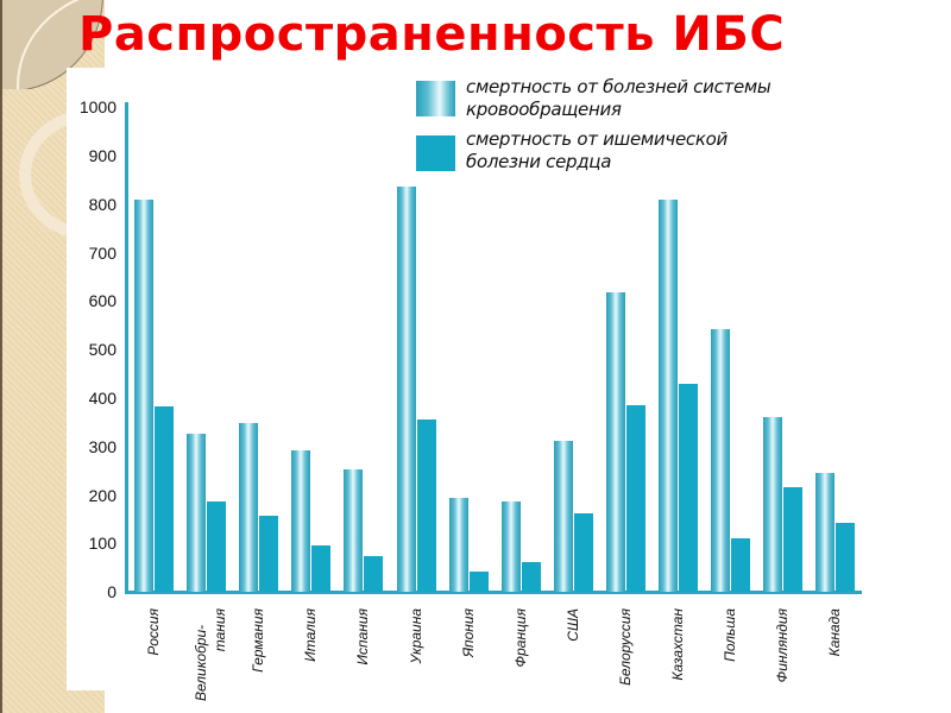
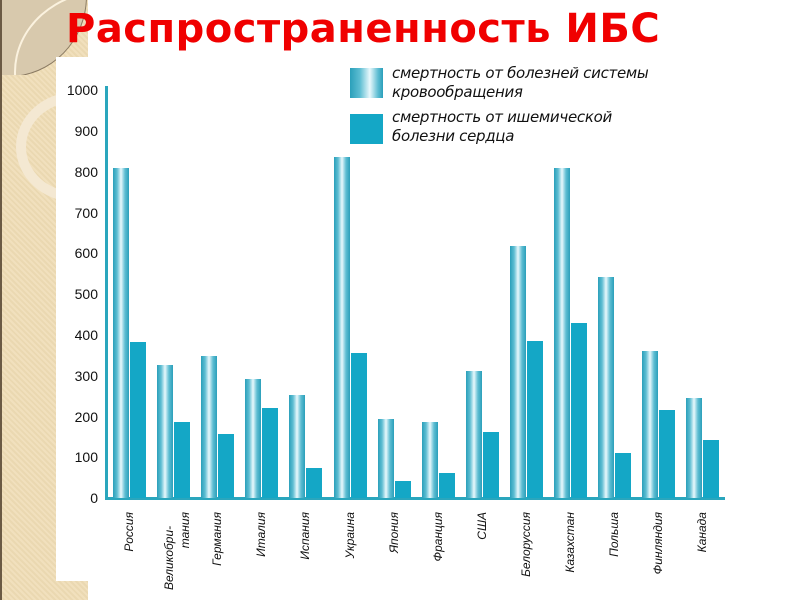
смертность от ишемической болезни сердца/Италия: 100 -> 220
